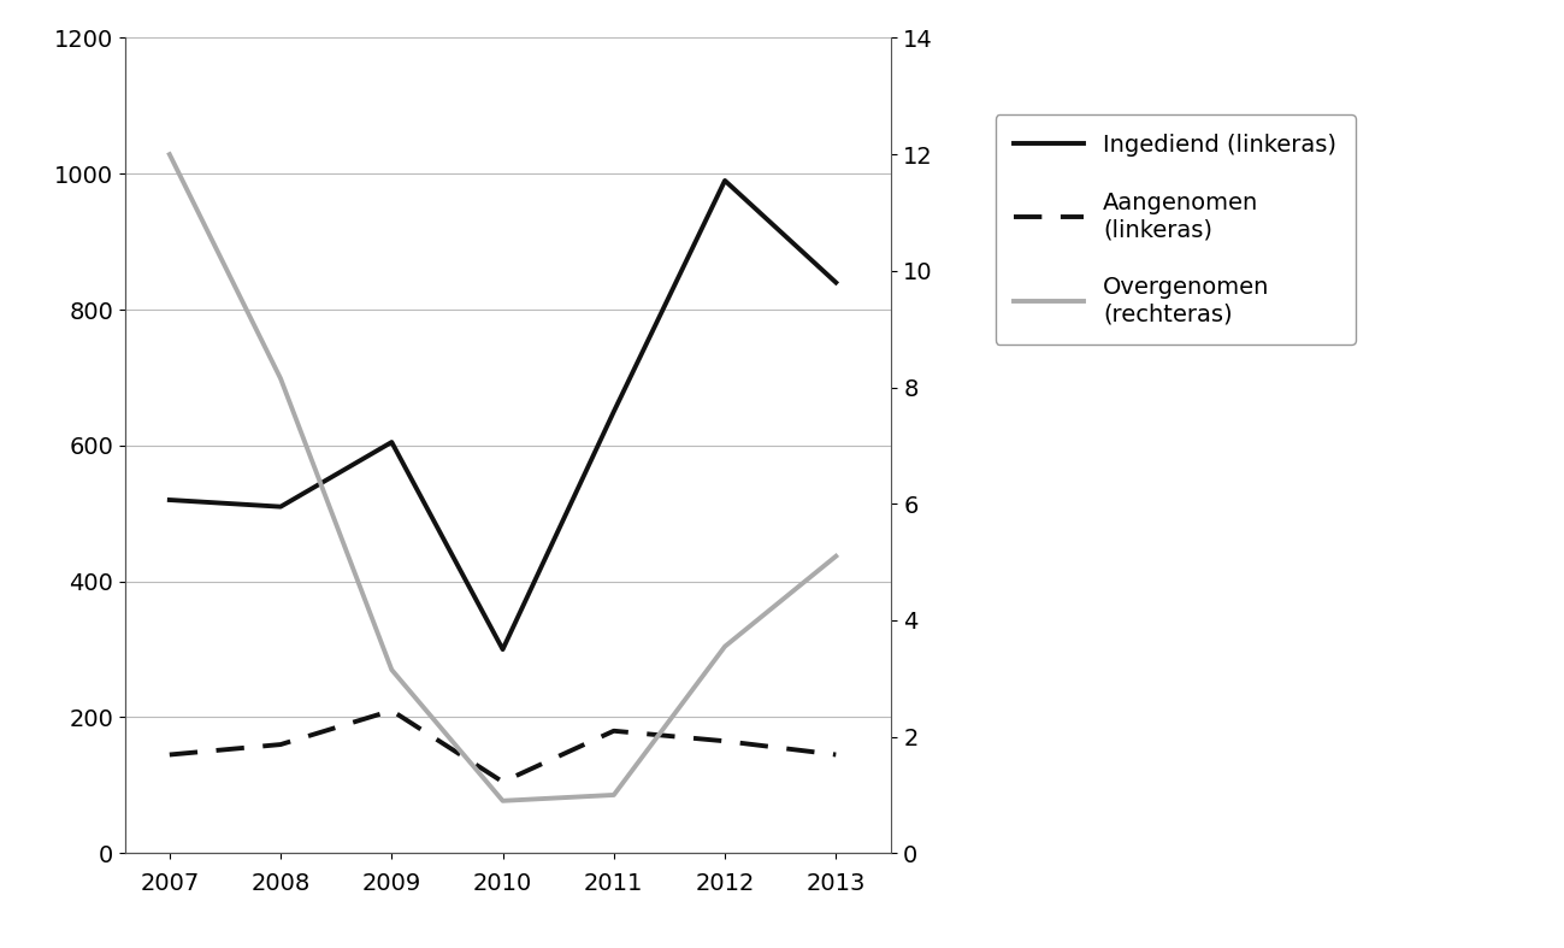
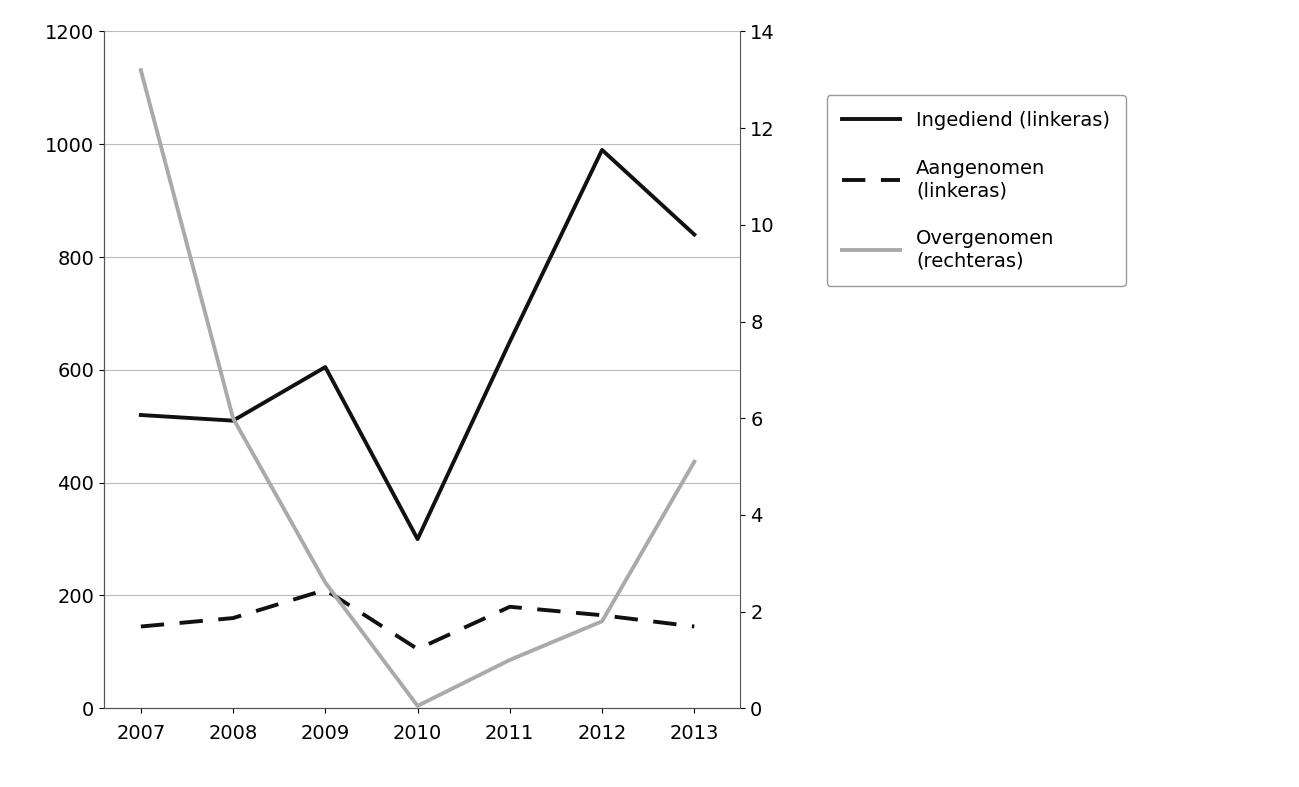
Overgenomen (rechteras)/2007: 12.00 -> 13.20
Overgenomen (rechteras)/2008: 8.15 -> 6.00
Overgenomen (rechteras)/2009: 3.15 -> 2.60
Overgenomen (rechteras)/2010: 0.90 -> 0.05
Overgenomen (rechteras)/2012: 3.55 -> 1.80
